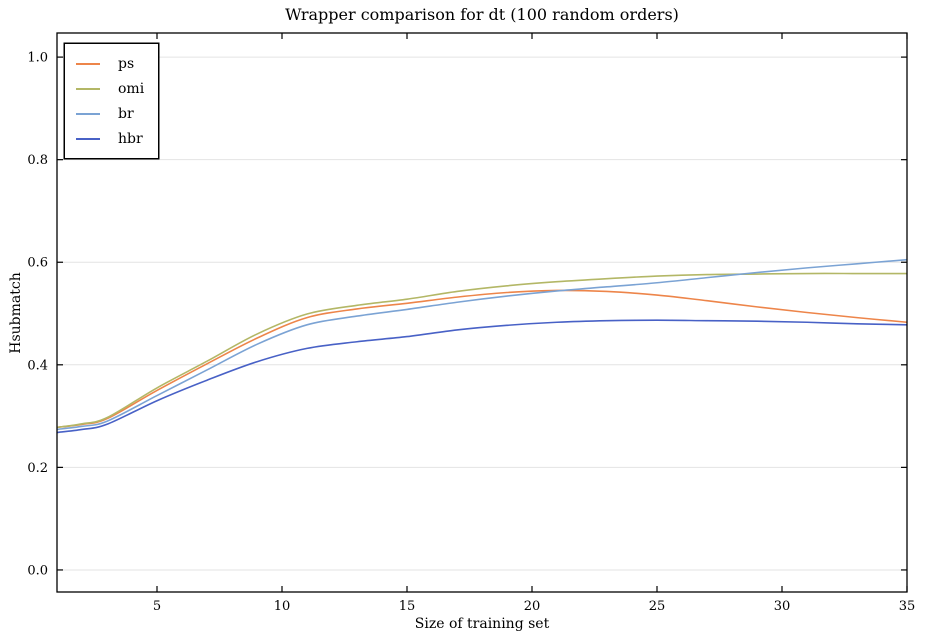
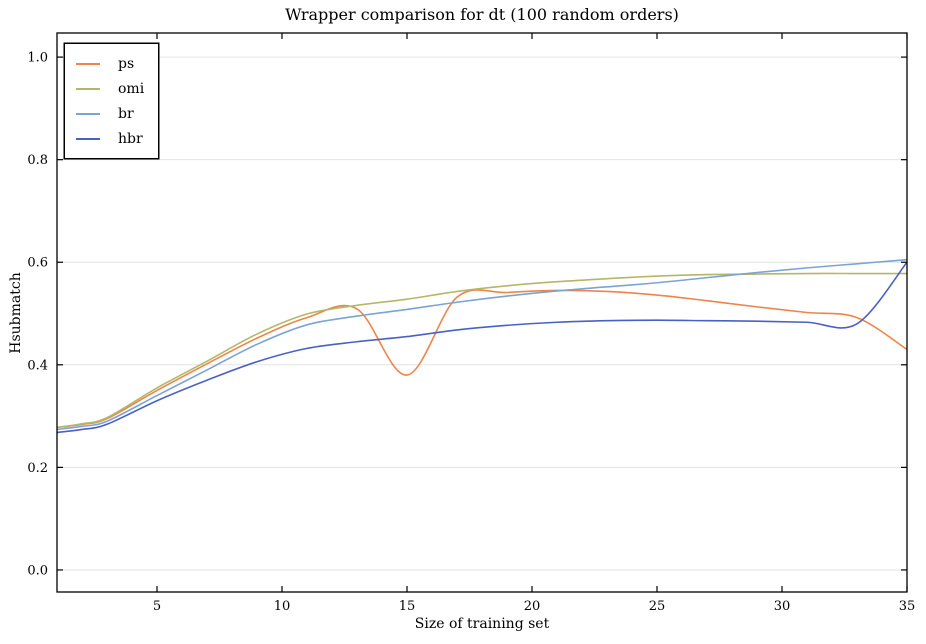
ps/15: 0.52 -> 0.38
ps/35: 0.48 -> 0.43
hbr/35: 0.48 -> 0.60
